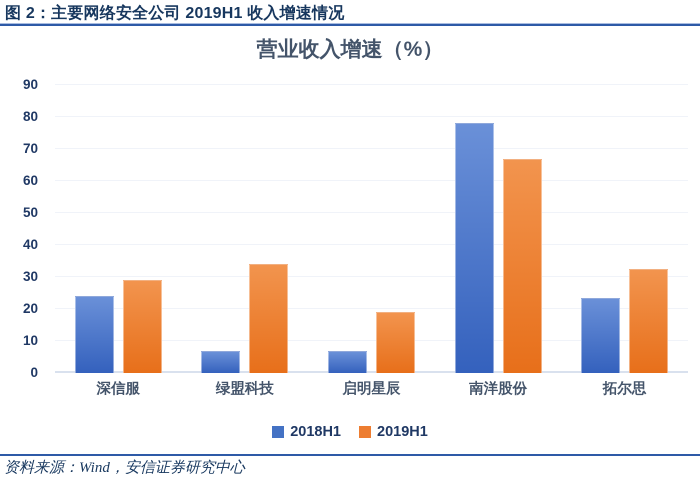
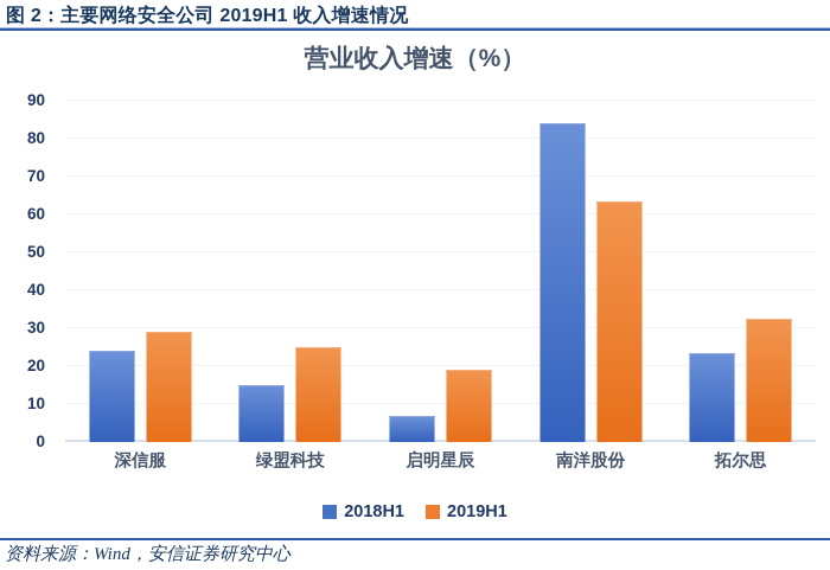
2018H1/绿盟科技: 7 -> 15
2019H1/绿盟科技: 34 -> 25
2018H1/南洋股份: 78 -> 84
2019H1/南洋股份: 67 -> 64
